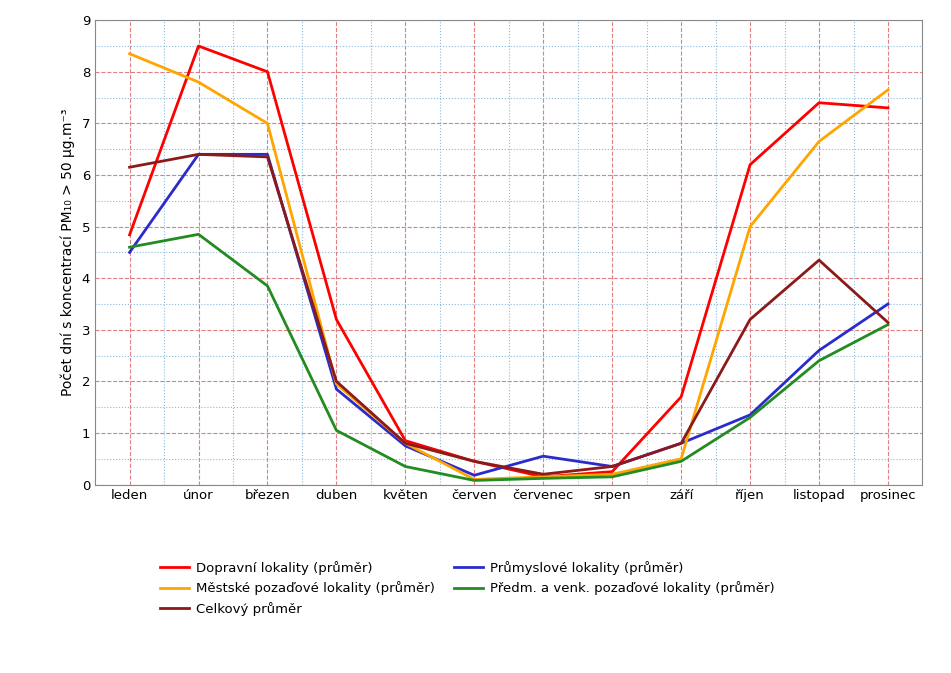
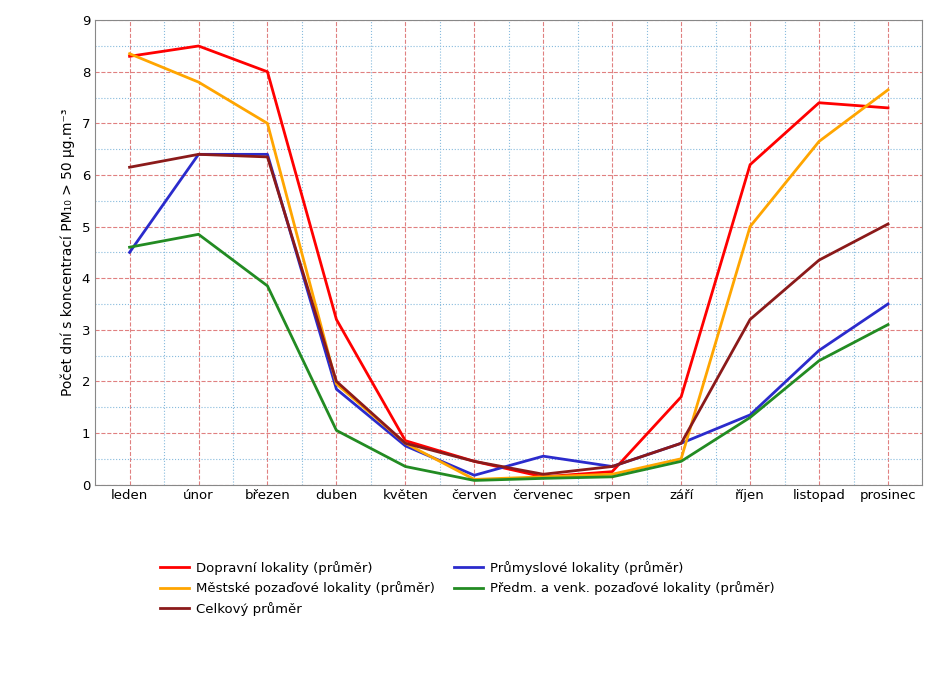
Dopravní lokality (průměr)/leden: 4.84 -> 8.30
Celkový průměr/prosinec: 3.14 -> 5.05
